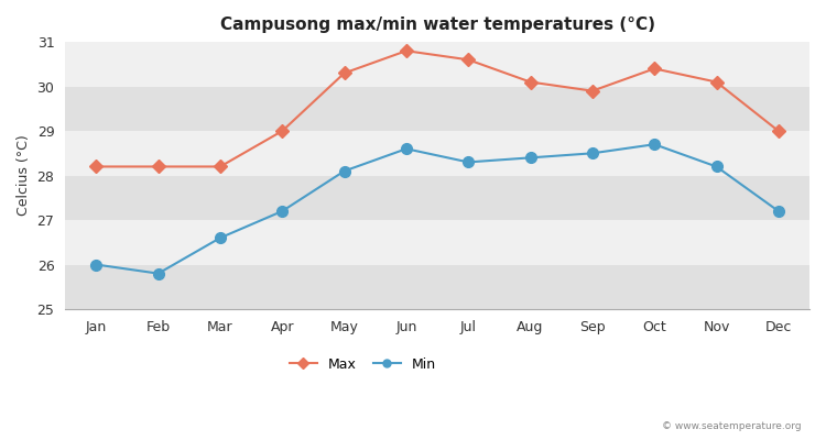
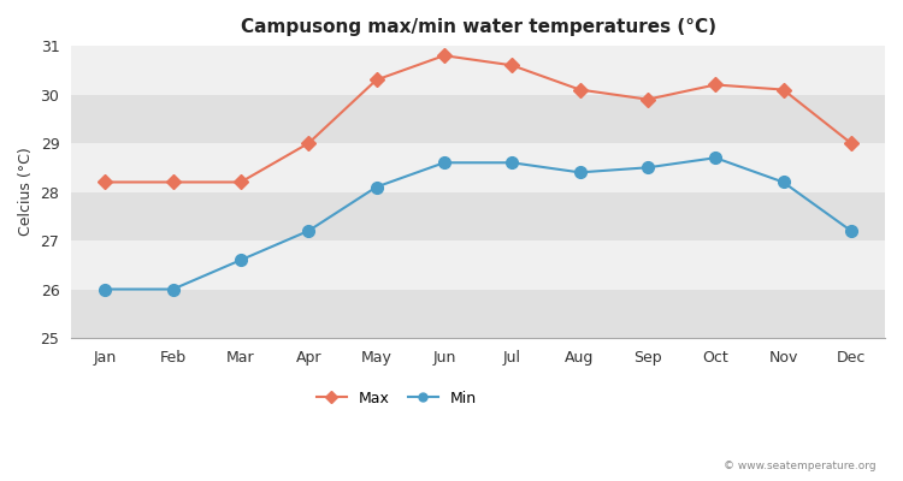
Min/Feb: 25.8 -> 26.0
Min/Jul: 28.3 -> 28.6
Max/Oct: 30.4 -> 30.2
